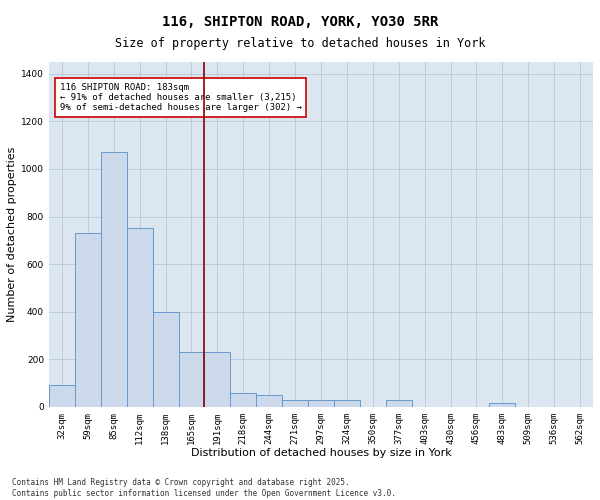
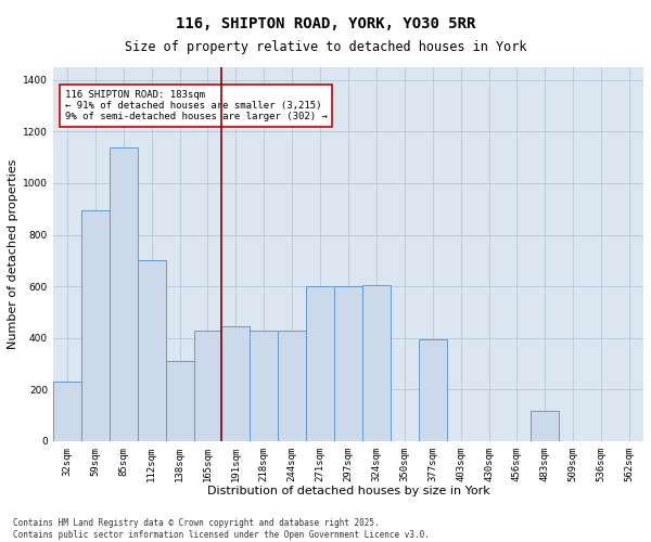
32sqm: 90 -> 230
59sqm: 730 -> 895
85sqm: 1070 -> 1140
112sqm: 750 -> 700
138sqm: 400 -> 310
165sqm: 230 -> 430
191sqm: 230 -> 445
218sqm: 60 -> 430
244sqm: 50 -> 430
271sqm: 30 -> 600
297sqm: 30 -> 600
324sqm: 30 -> 605
377sqm: 30 -> 395
483sqm: 15 -> 115
